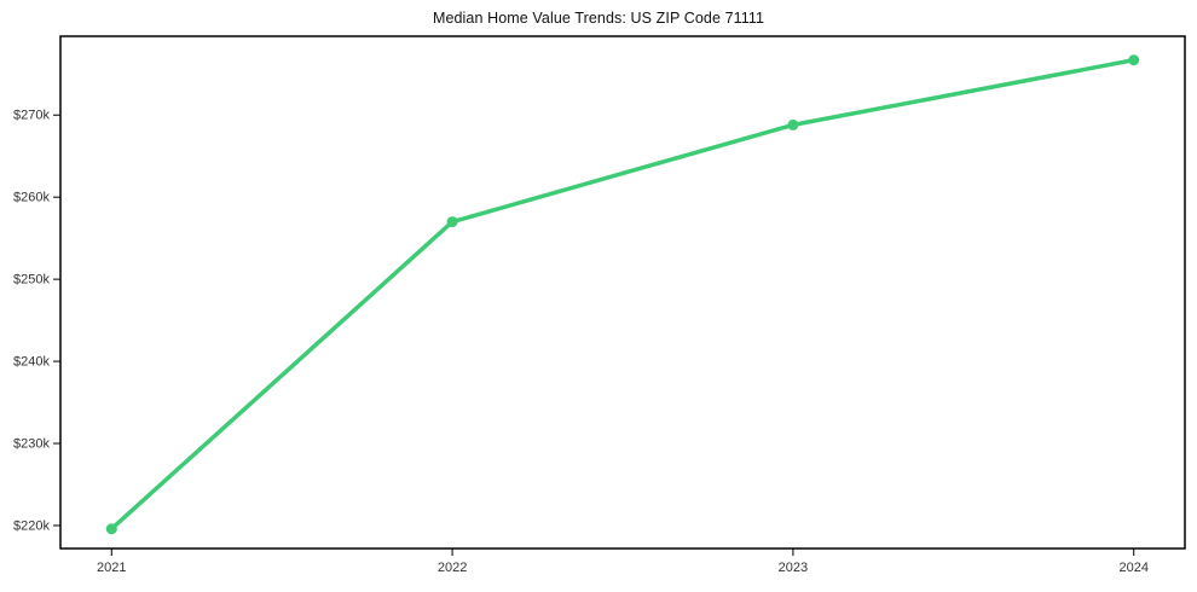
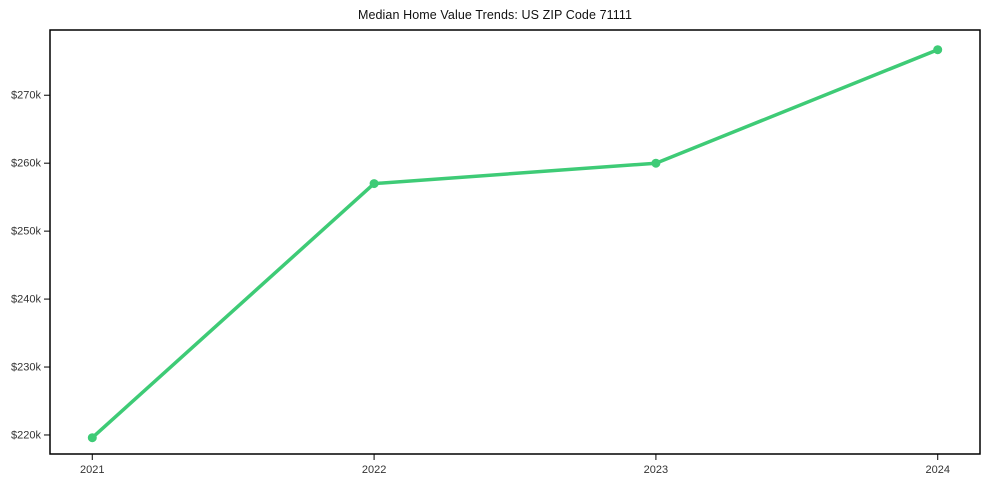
2023: $269k -> $260k
